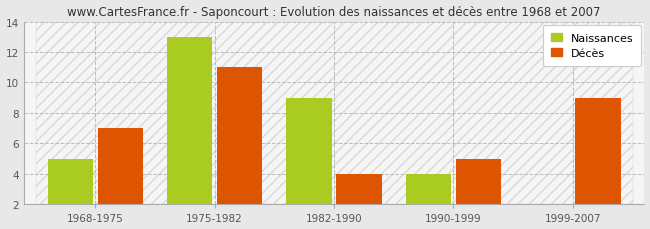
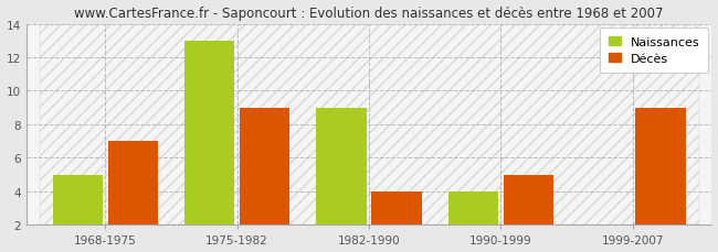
Décès/1975-1982: 11 -> 9
